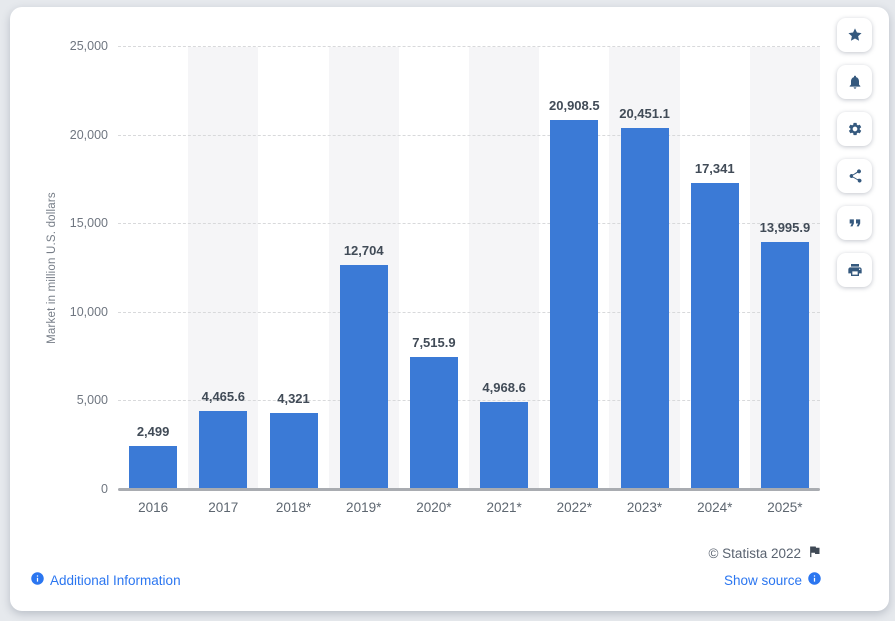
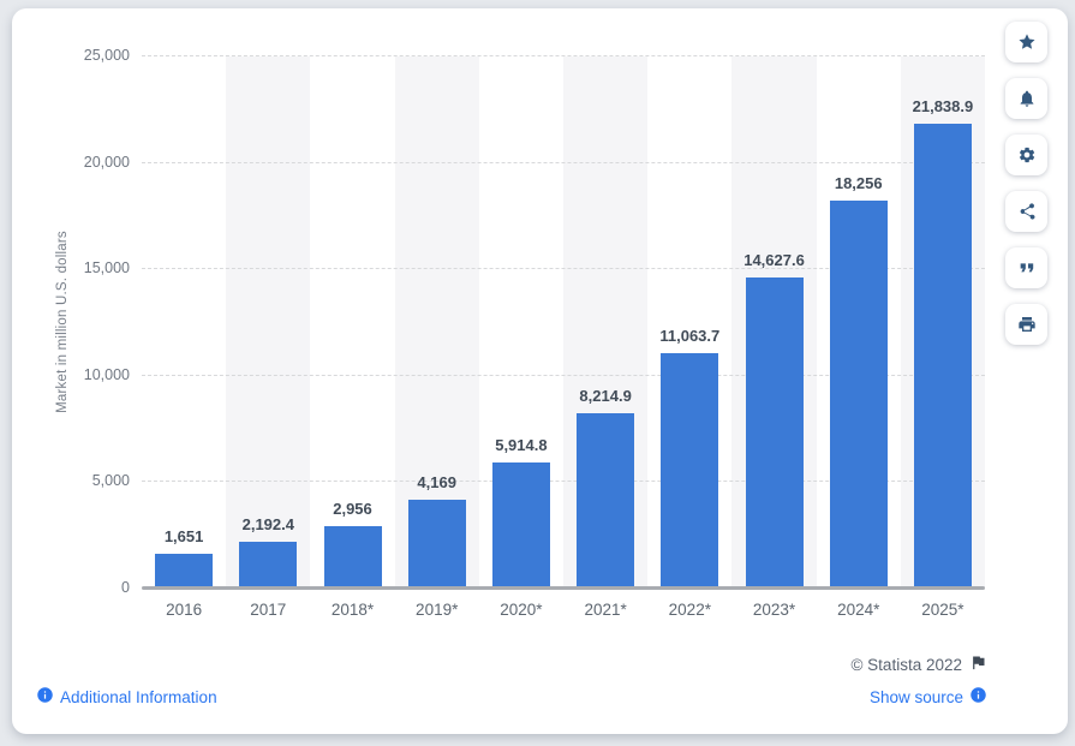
2016: 2,499 -> 1,651
2017: 4,465.6 -> 2,192.4
2018*: 4,321 -> 2,956
2019*: 12,704 -> 4,169
2020*: 7,515.9 -> 5,914.8
2021*: 4,968.6 -> 8,214.9
2022*: 20,908.5 -> 11,063.7
2023*: 20,451.1 -> 14,627.6
2024*: 17,341 -> 18,256
2025*: 13,995.9 -> 21,838.9
